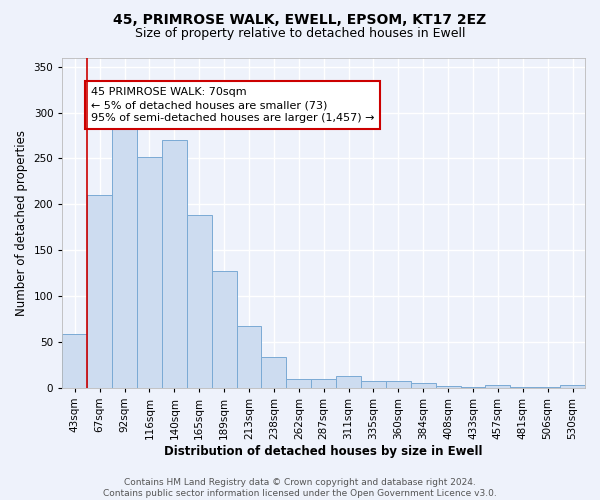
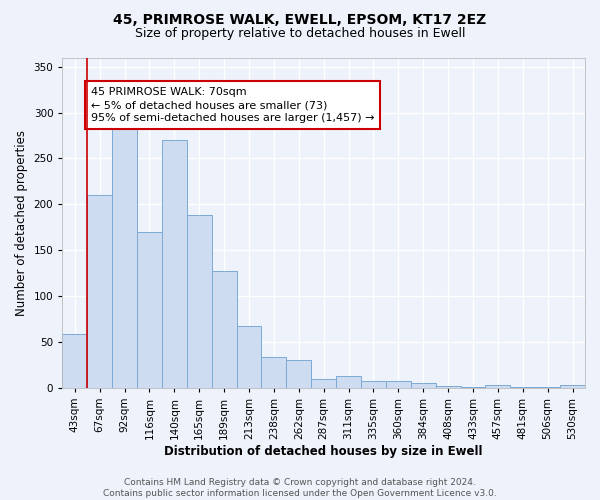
116sqm: 252 -> 170
262sqm: 10 -> 30
